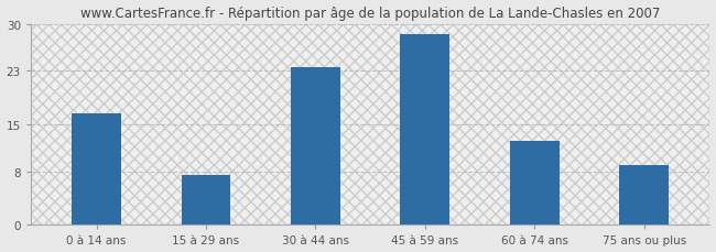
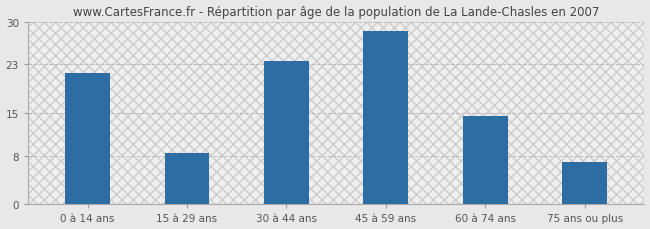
0 à 14 ans: 16.6 -> 21.5
15 à 29 ans: 7.4 -> 8.5
60 à 74 ans: 12.6 -> 14.5
75 ans ou plus: 9.0 -> 7.0
